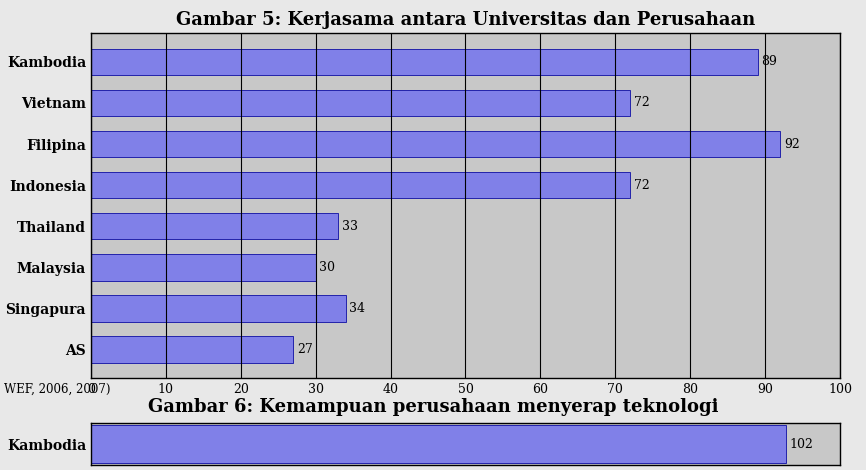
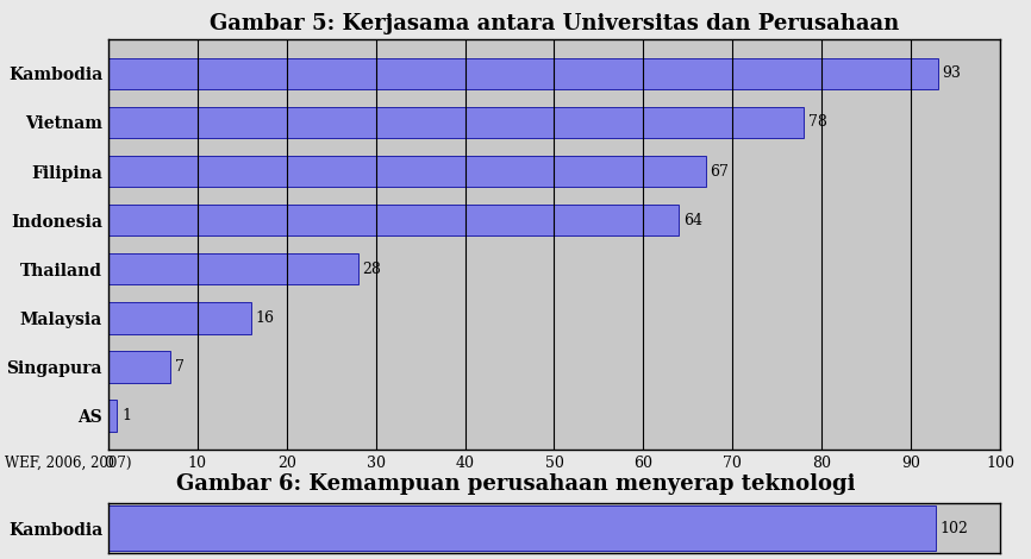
Gambar 5: Kerjasama antara Universitas dan Perusahaan/Kambodia: 89 -> 93
Gambar 5: Kerjasama antara Universitas dan Perusahaan/Vietnam: 72 -> 78
Gambar 5: Kerjasama antara Universitas dan Perusahaan/Filipina: 92 -> 67
Gambar 5: Kerjasama antara Universitas dan Perusahaan/Indonesia: 72 -> 64
Gambar 5: Kerjasama antara Universitas dan Perusahaan/Thailand: 33 -> 28
Gambar 5: Kerjasama antara Universitas dan Perusahaan/Malaysia: 30 -> 16
Gambar 5: Kerjasama antara Universitas dan Perusahaan/Singapura: 34 -> 7
Gambar 5: Kerjasama antara Universitas dan Perusahaan/AS: 27 -> 1
